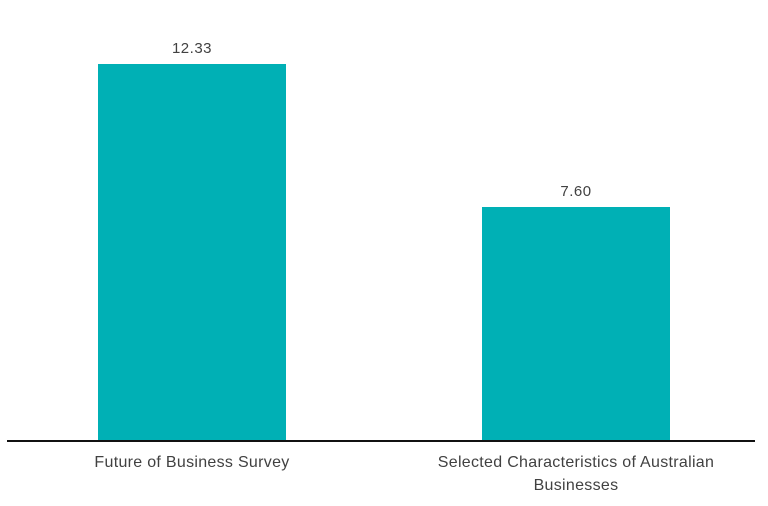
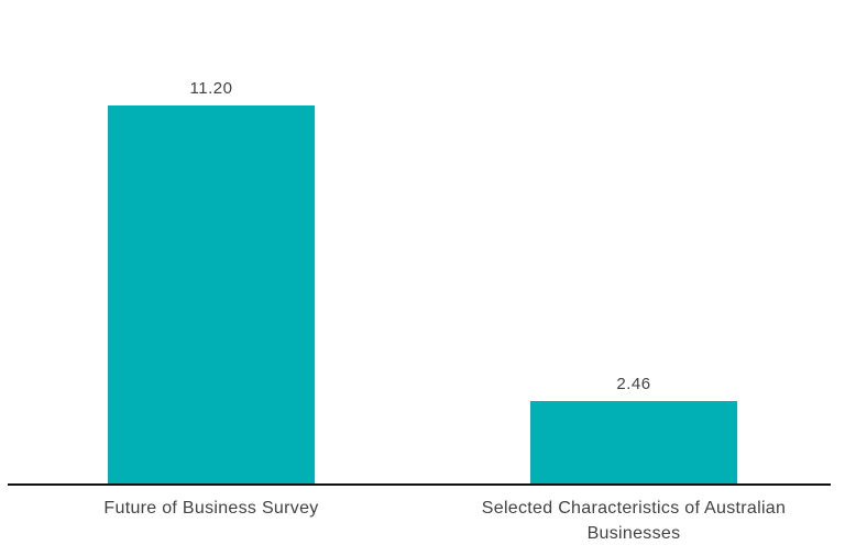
Future of Business Survey: 12.33 -> 11.20
Selected Characteristics of Australian Businesses: 7.60 -> 2.46
